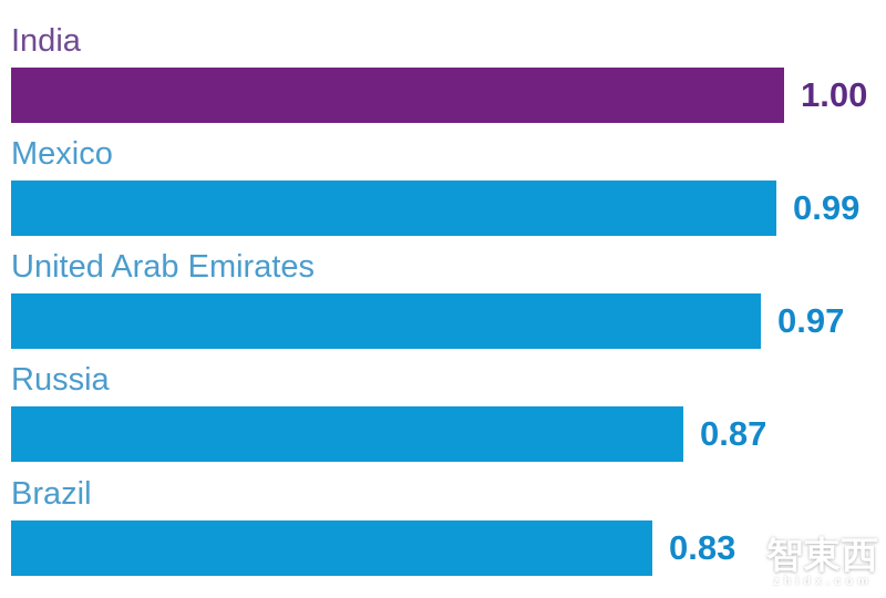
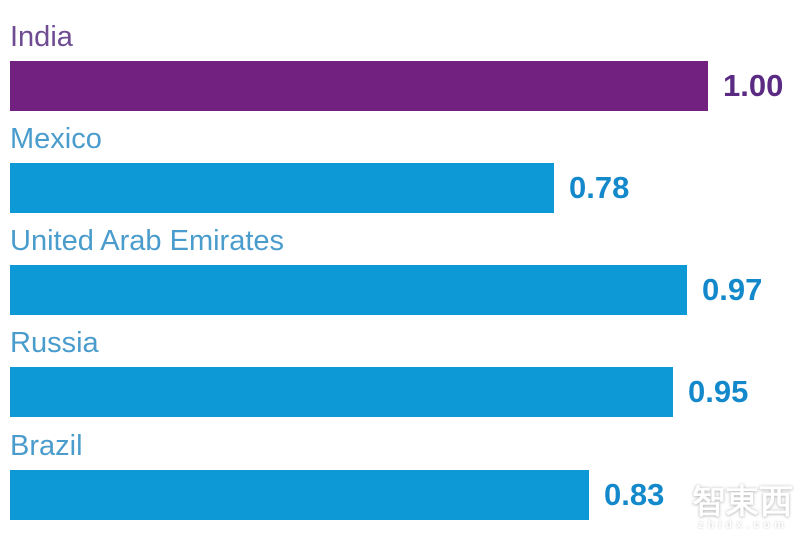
Mexico: 0.99 -> 0.78
Russia: 0.87 -> 0.95
